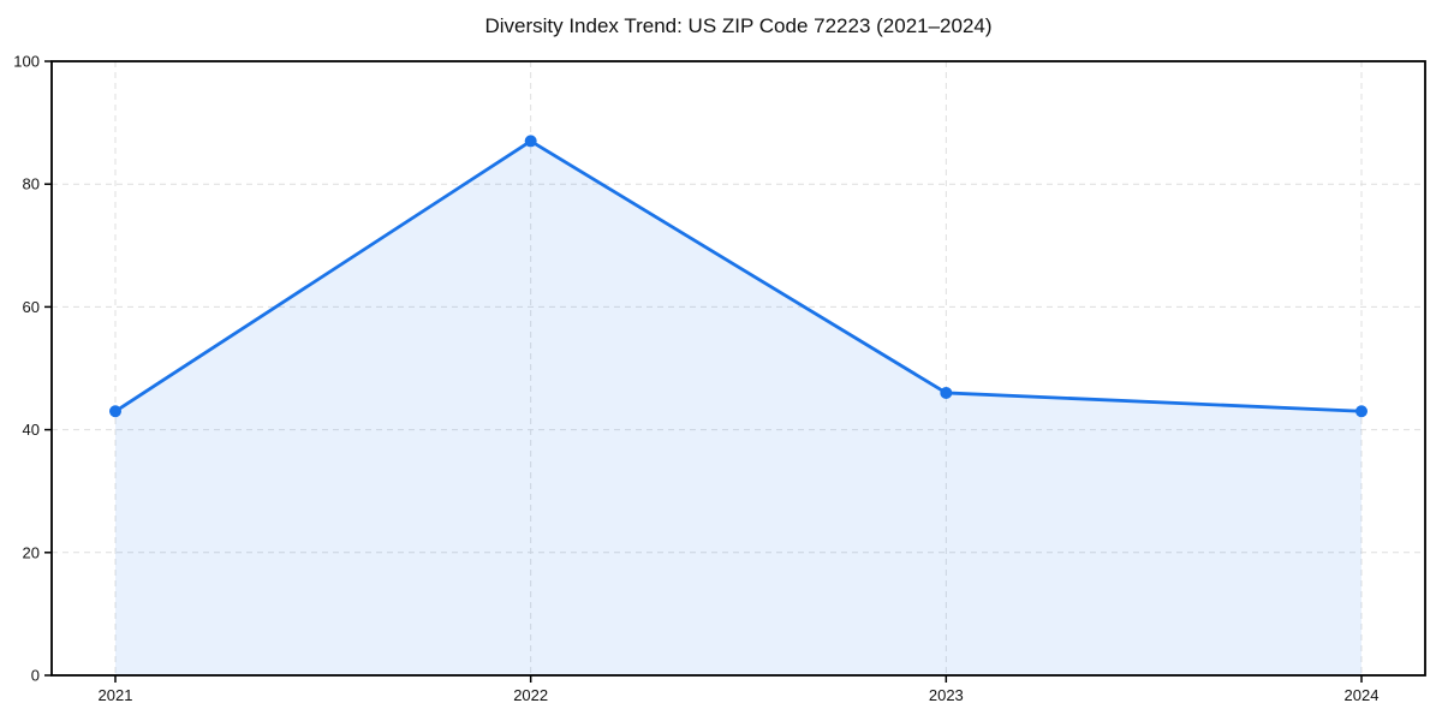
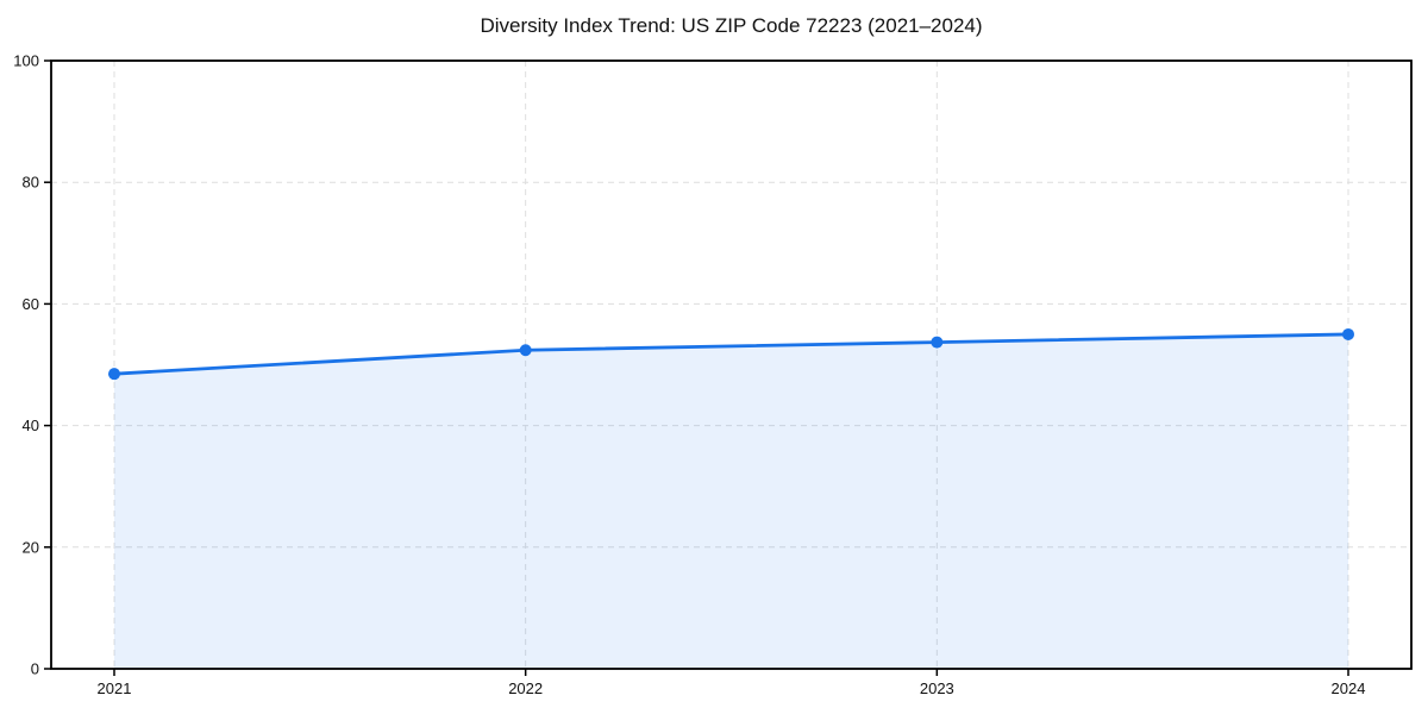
2021: 43 -> 48
2022: 87 -> 52
2023: 46 -> 54
2024: 43 -> 55
